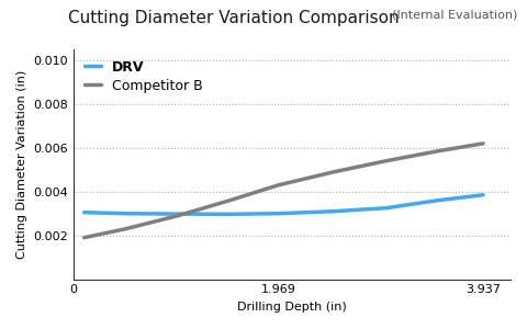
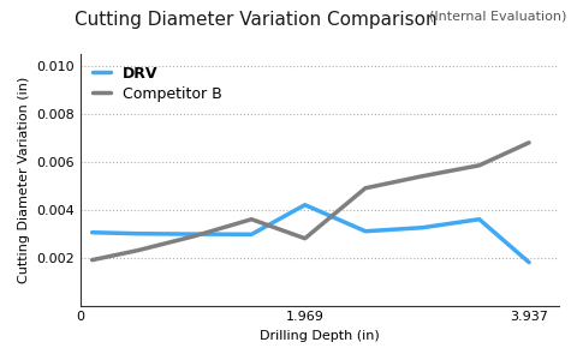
DRV/1.969: 0.0030 -> 0.0042
Competitor B/1.969: 0.0043 -> 0.0028
DRV/3.937: 0.0039 -> 0.0018
Competitor B/3.937: 0.0062 -> 0.0068
